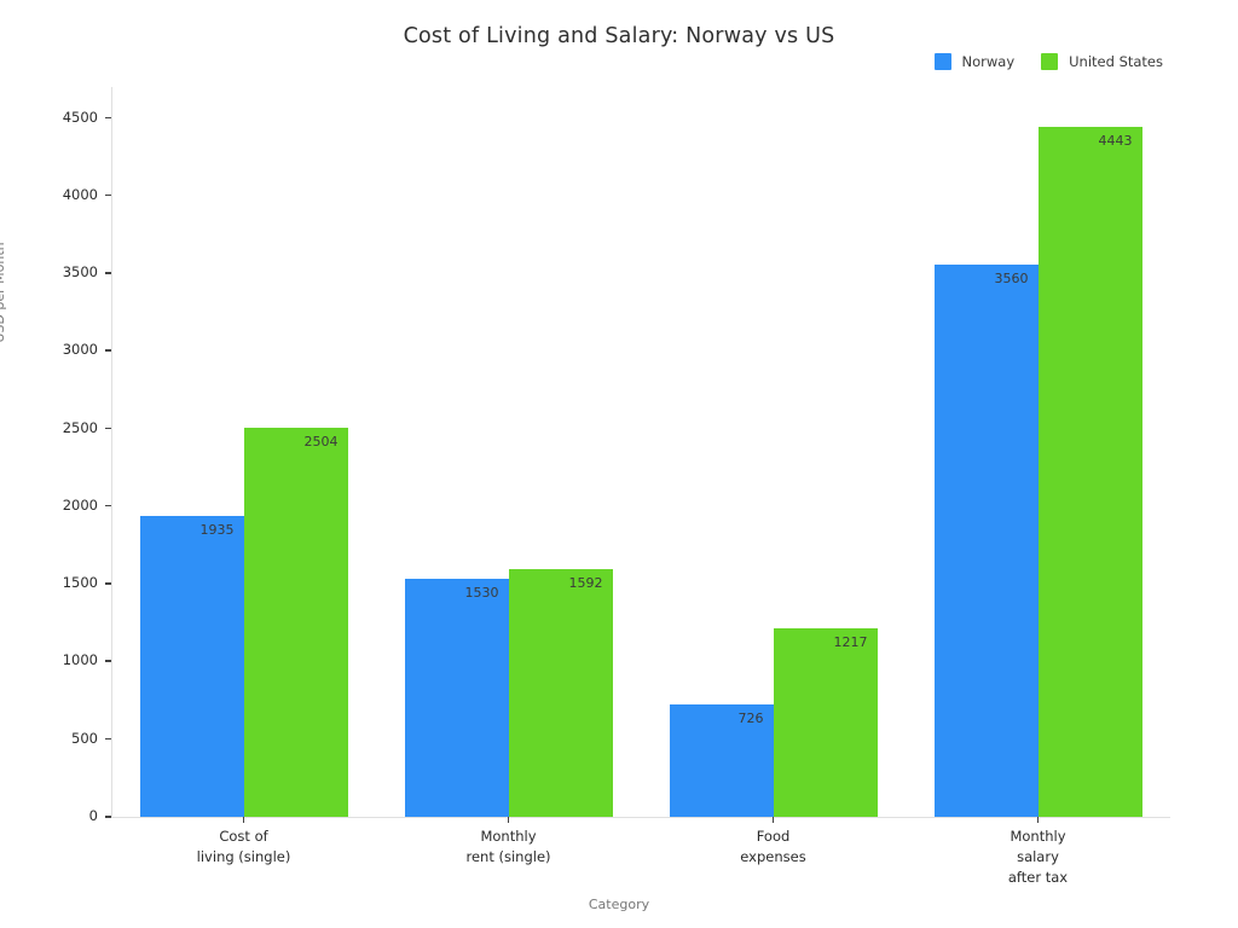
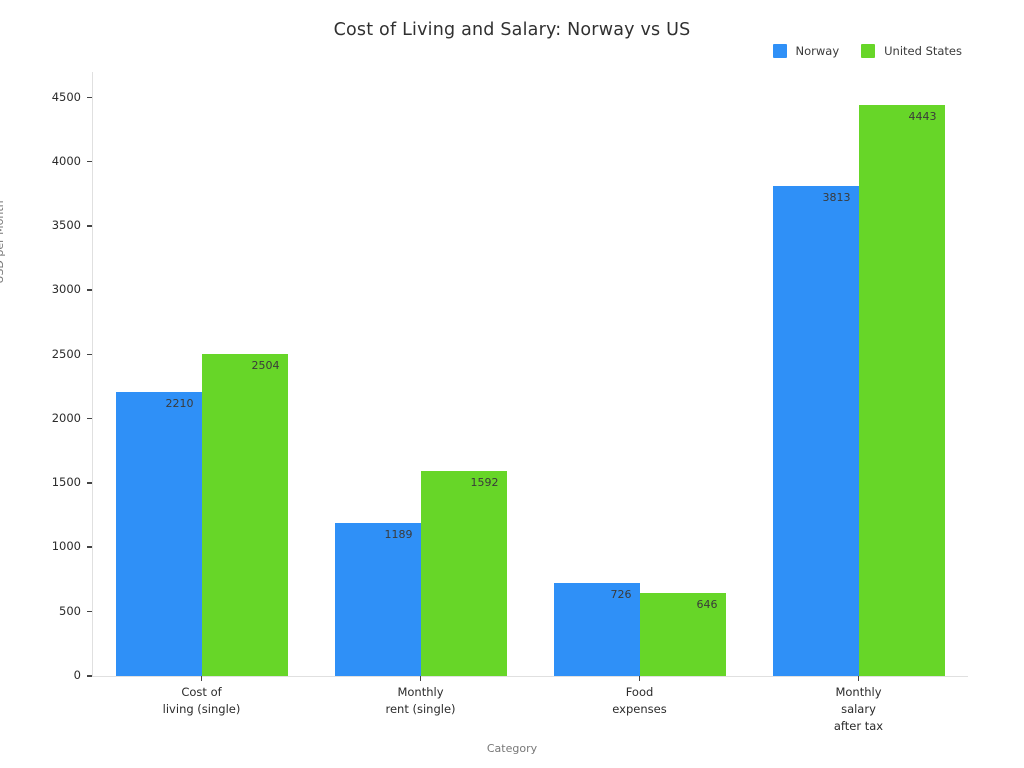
Norway/Cost of living (single): 1935 -> 2210
Norway/Monthly rent (single): 1530 -> 1189
United States/Food expenses: 1217 -> 646
Norway/Monthly salary after tax: 3560 -> 3813
